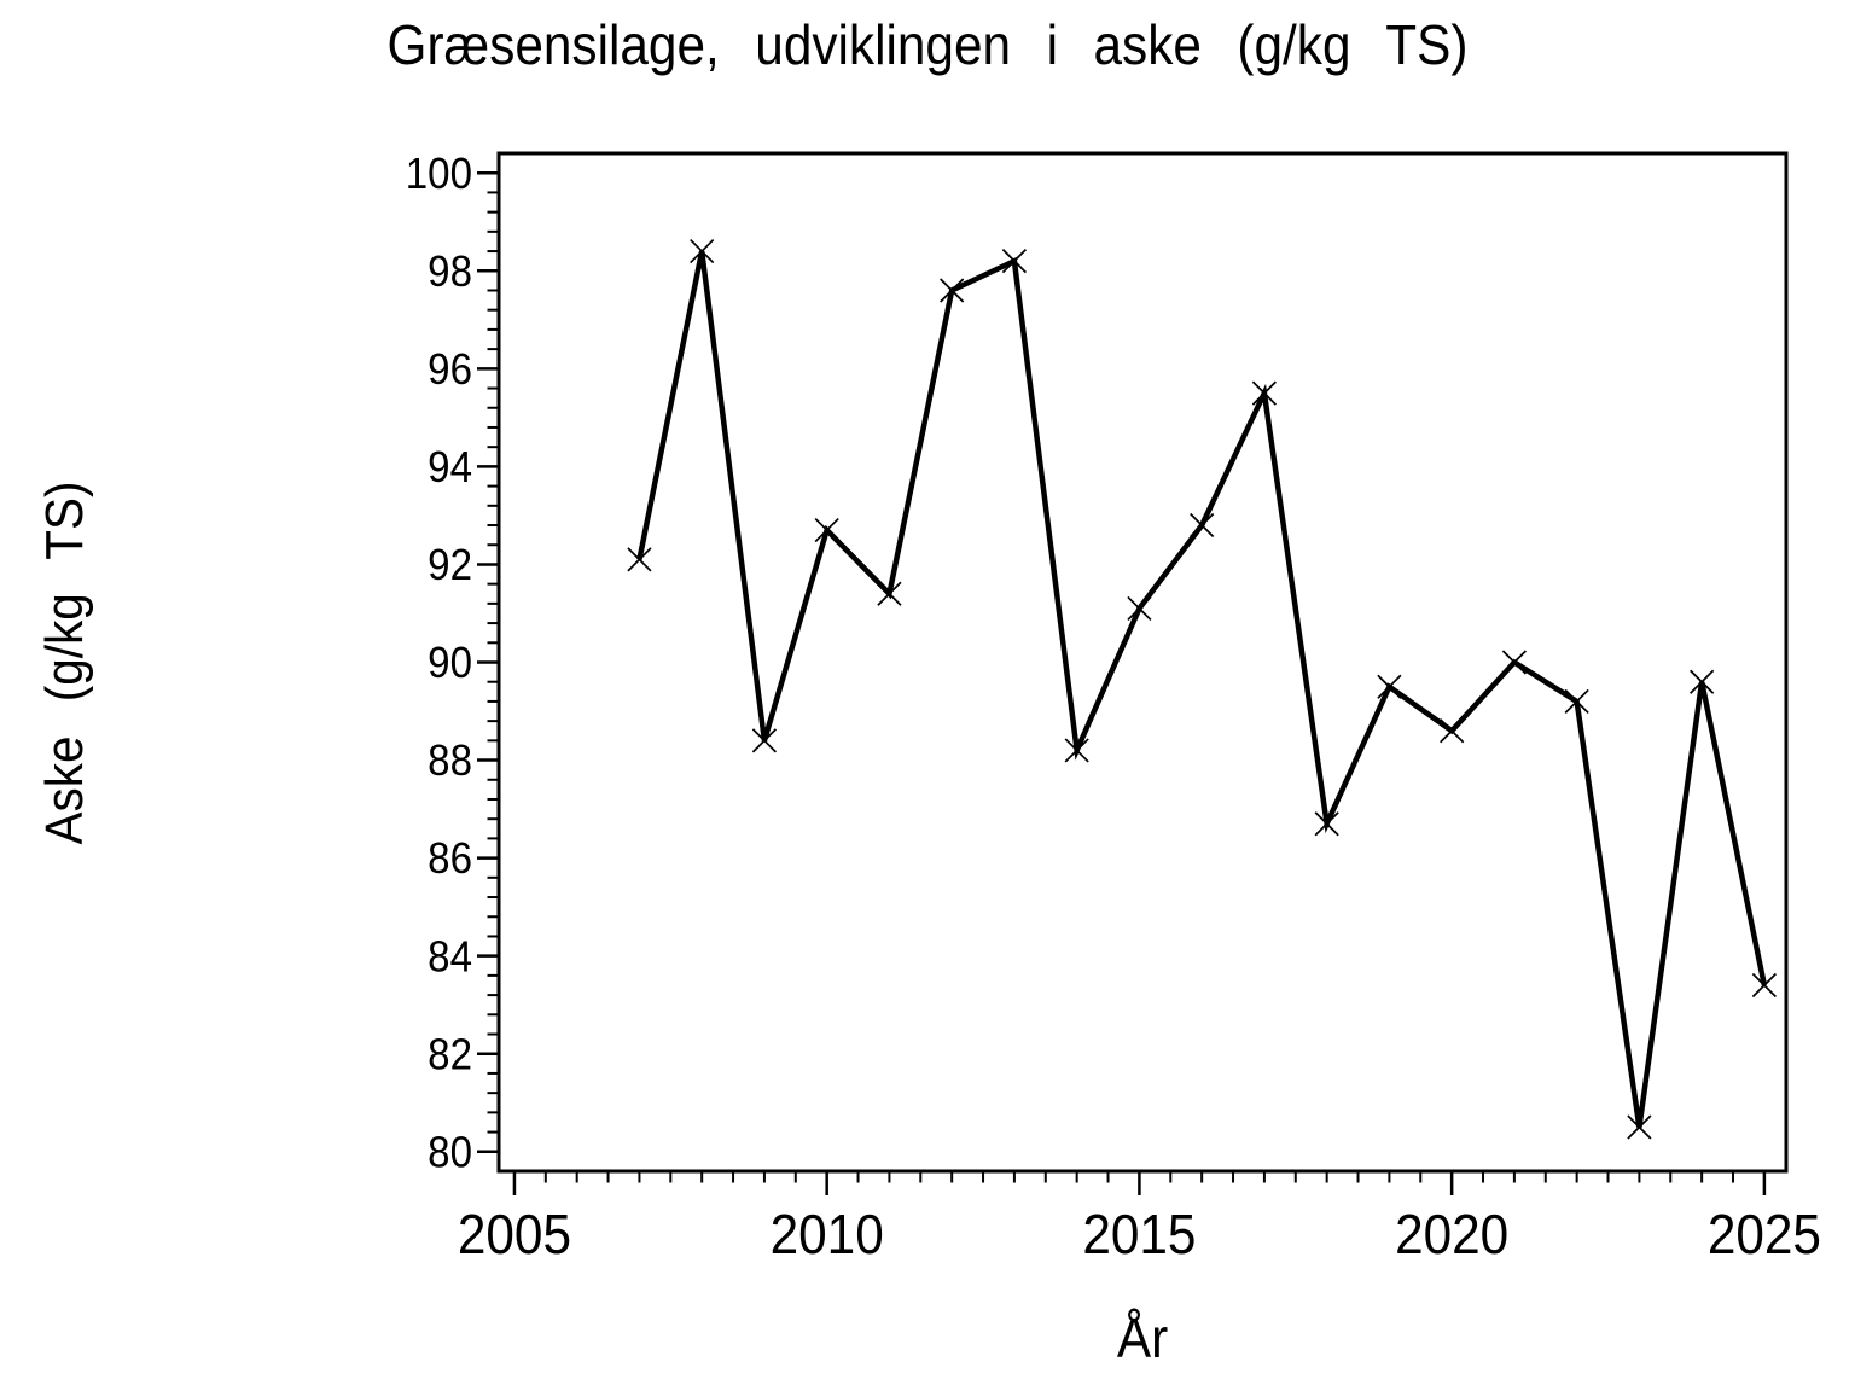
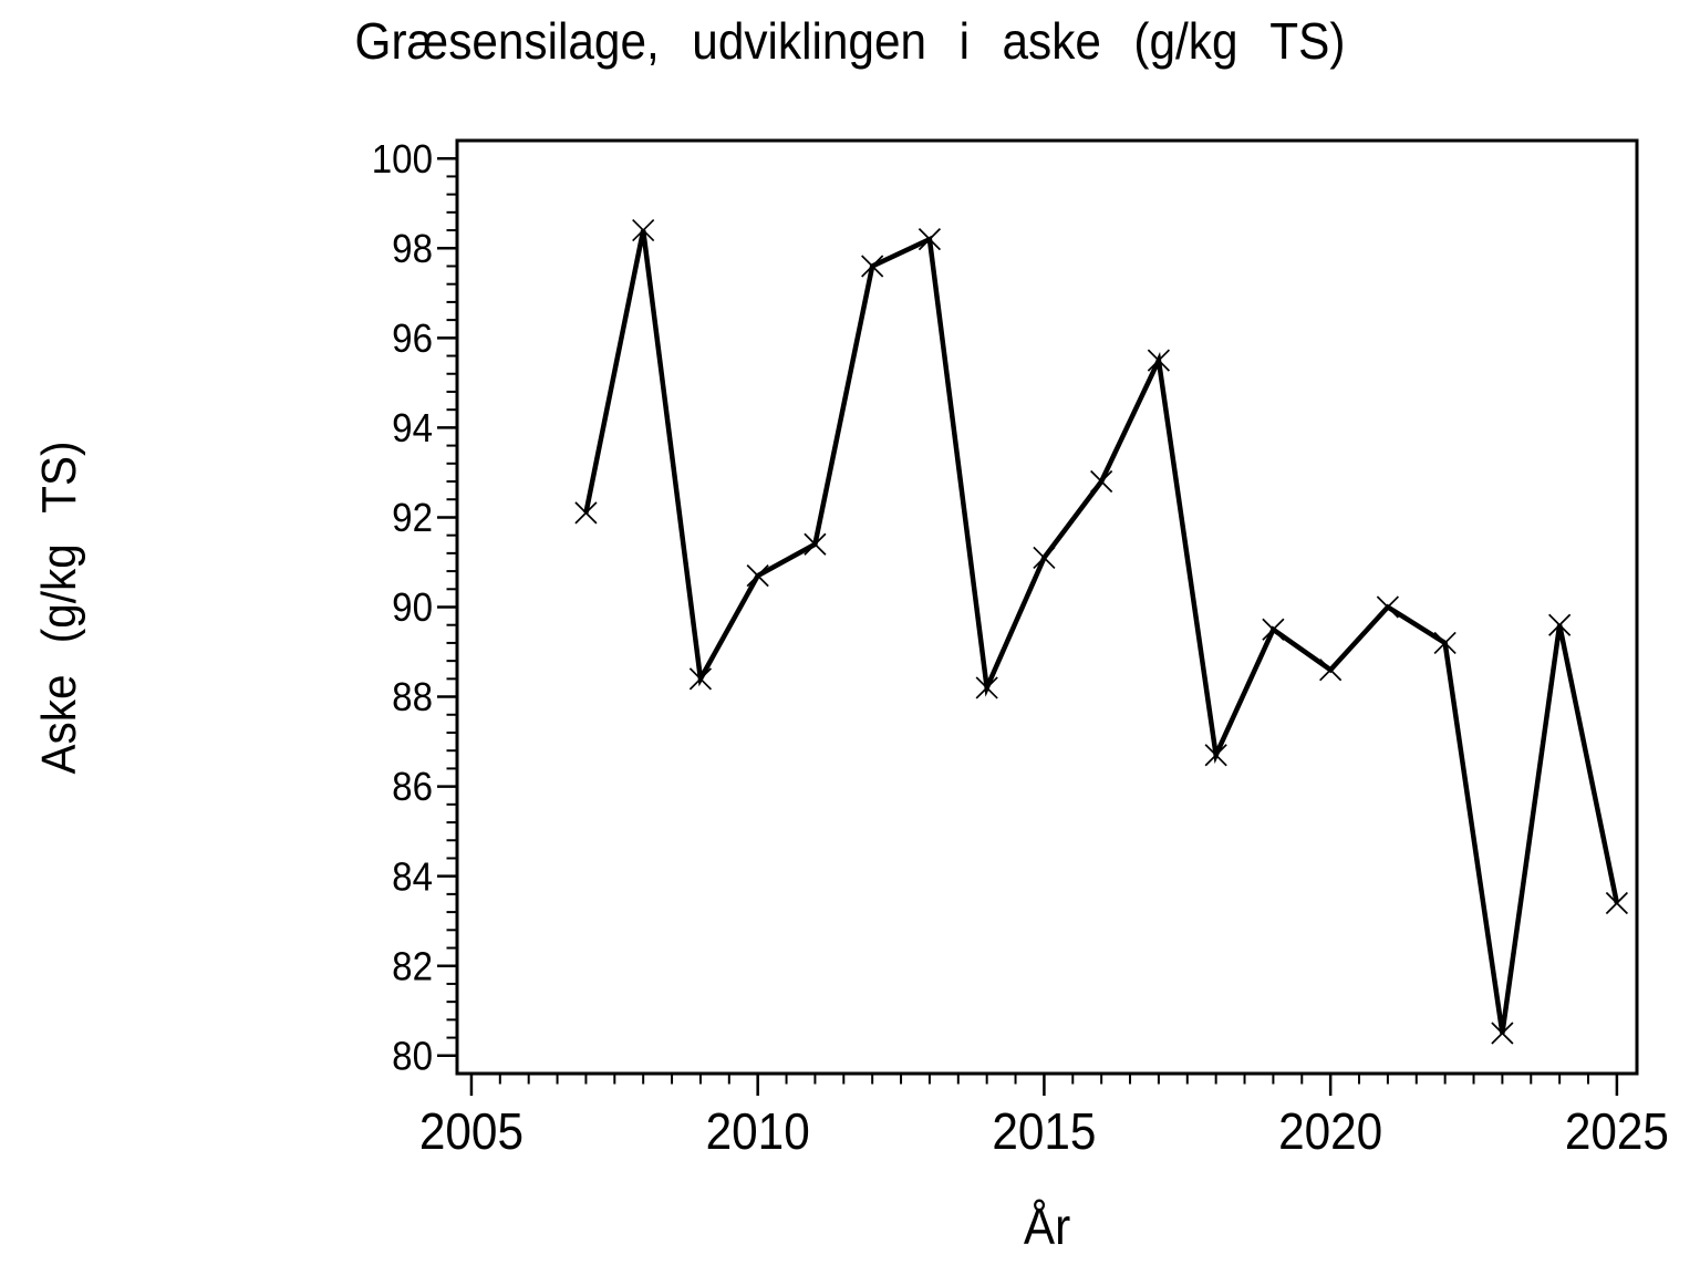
2010: 92.7 -> 90.7
